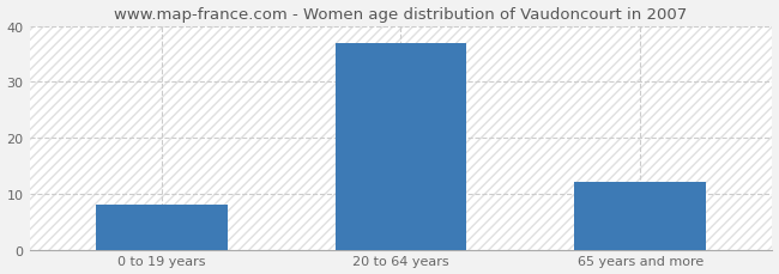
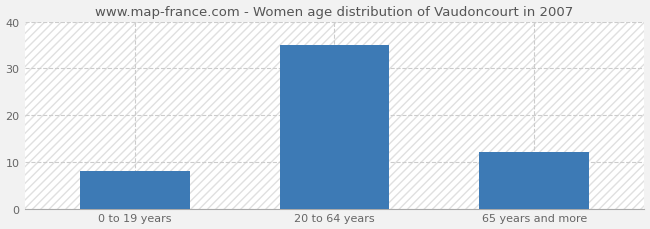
20 to 64 years: 37 -> 35
